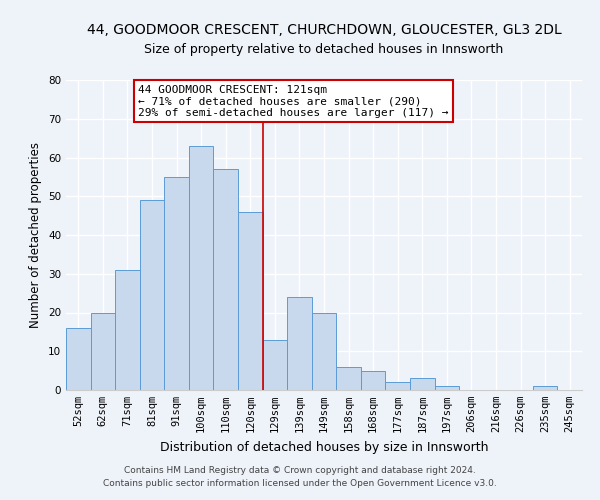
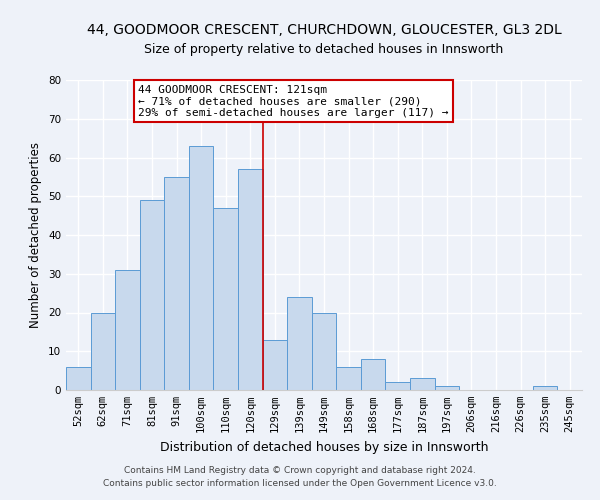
52sqm: 16 -> 6
110sqm: 57 -> 47
120sqm: 46 -> 57
168sqm: 5 -> 8
